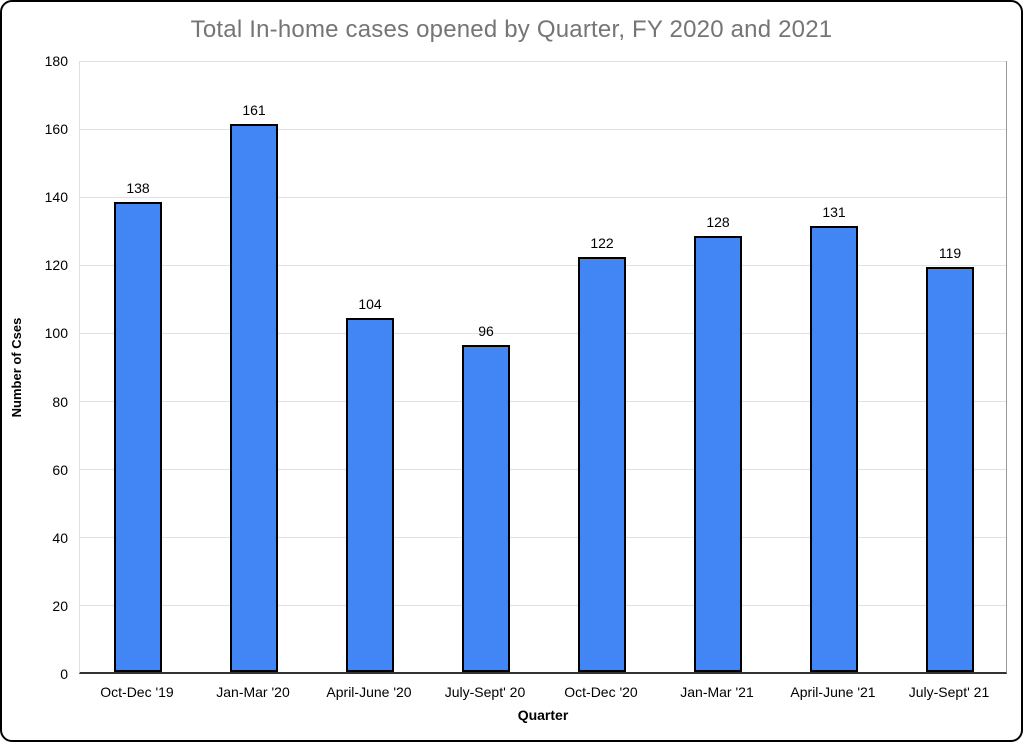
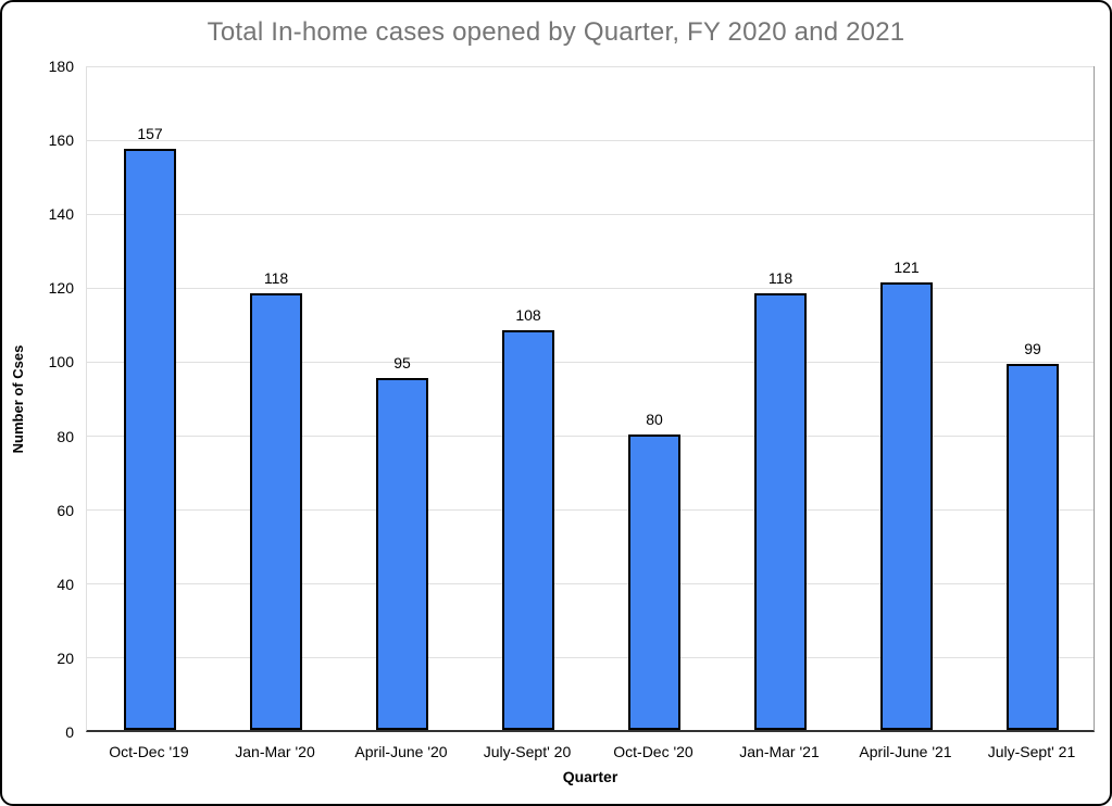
Oct-Dec '19: 138 -> 157
Jan-Mar '20: 161 -> 118
April-June '20: 104 -> 95
July-Sept' 20: 96 -> 108
Oct-Dec '20: 122 -> 80
Jan-Mar '21: 128 -> 118
April-June '21: 131 -> 121
July-Sept' 21: 119 -> 99
